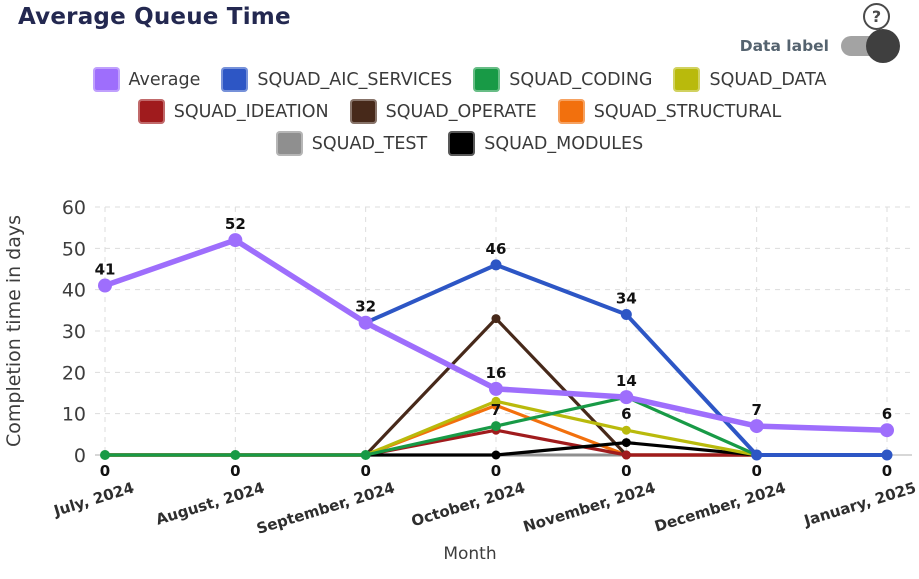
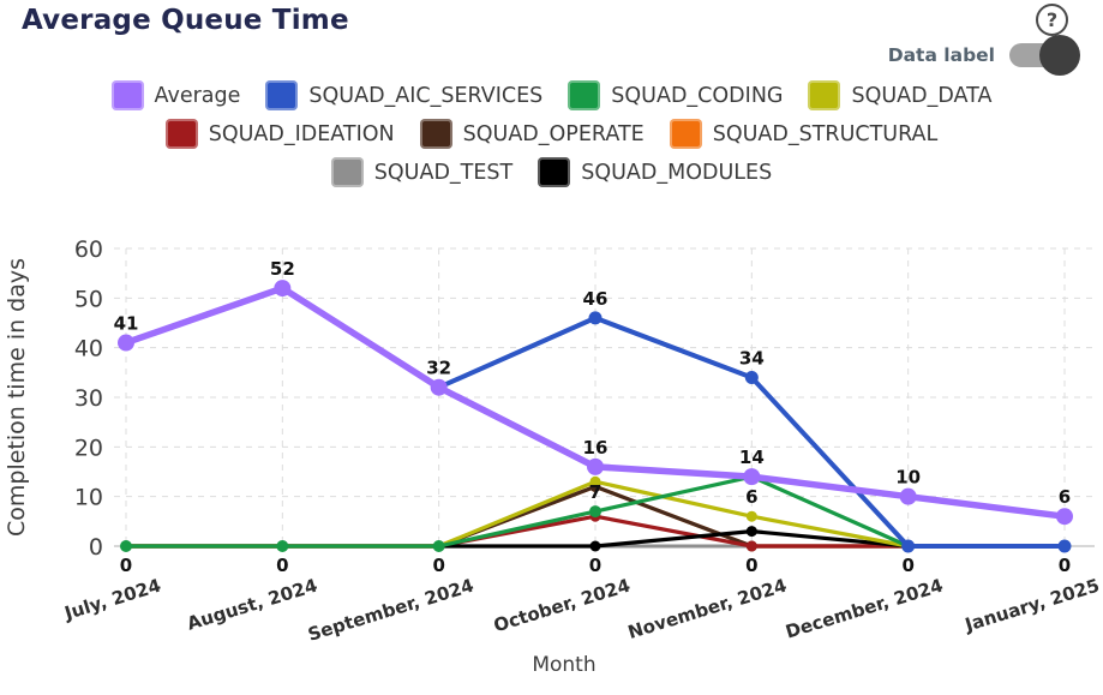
SQUAD_OPERATE/October, 2024: 33 -> 12
Average/December, 2024: 7 -> 10
